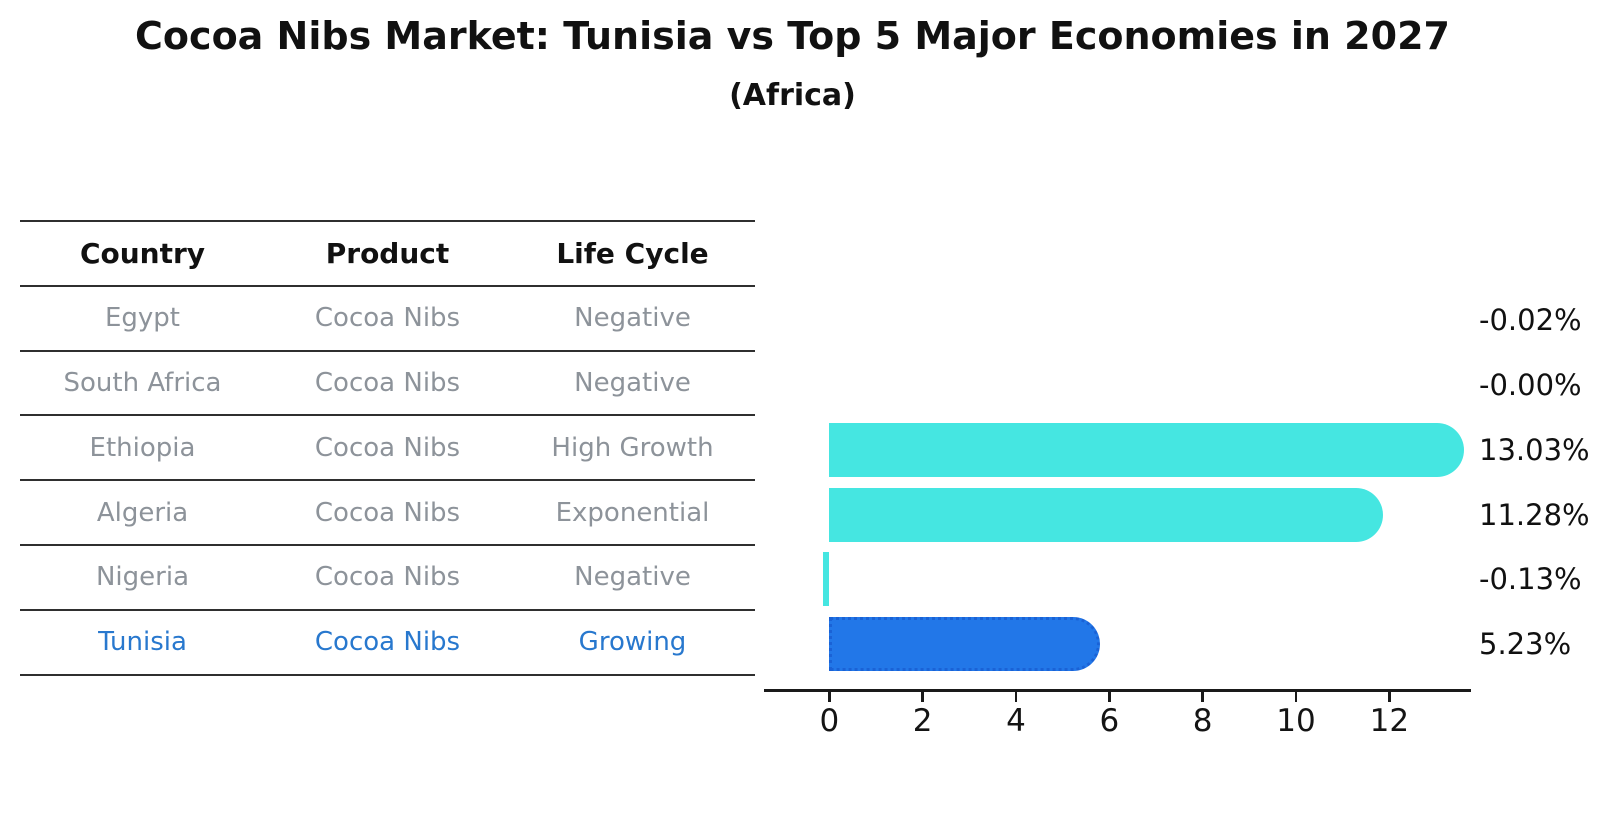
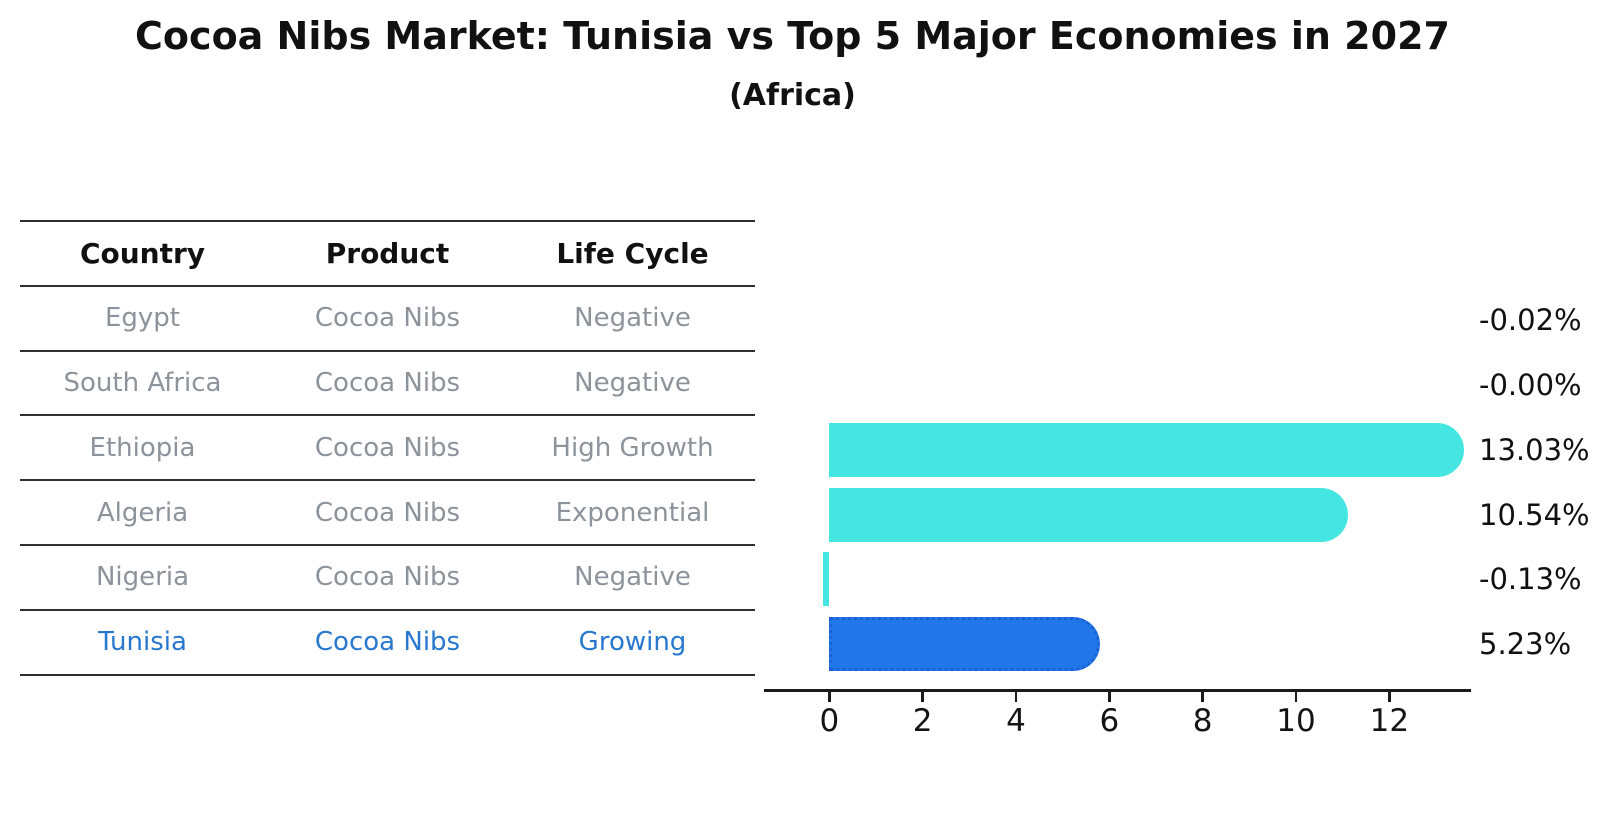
Algeria: 11.28% -> 10.54%
